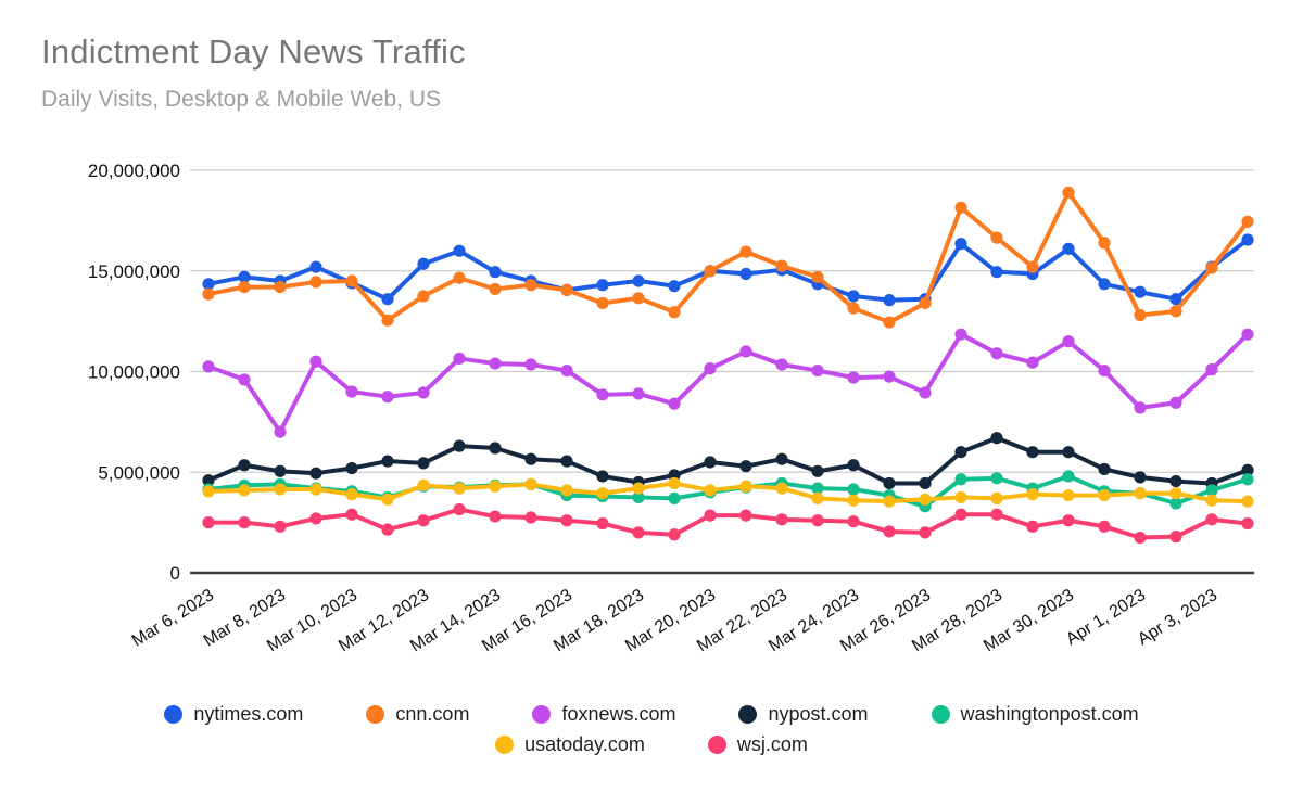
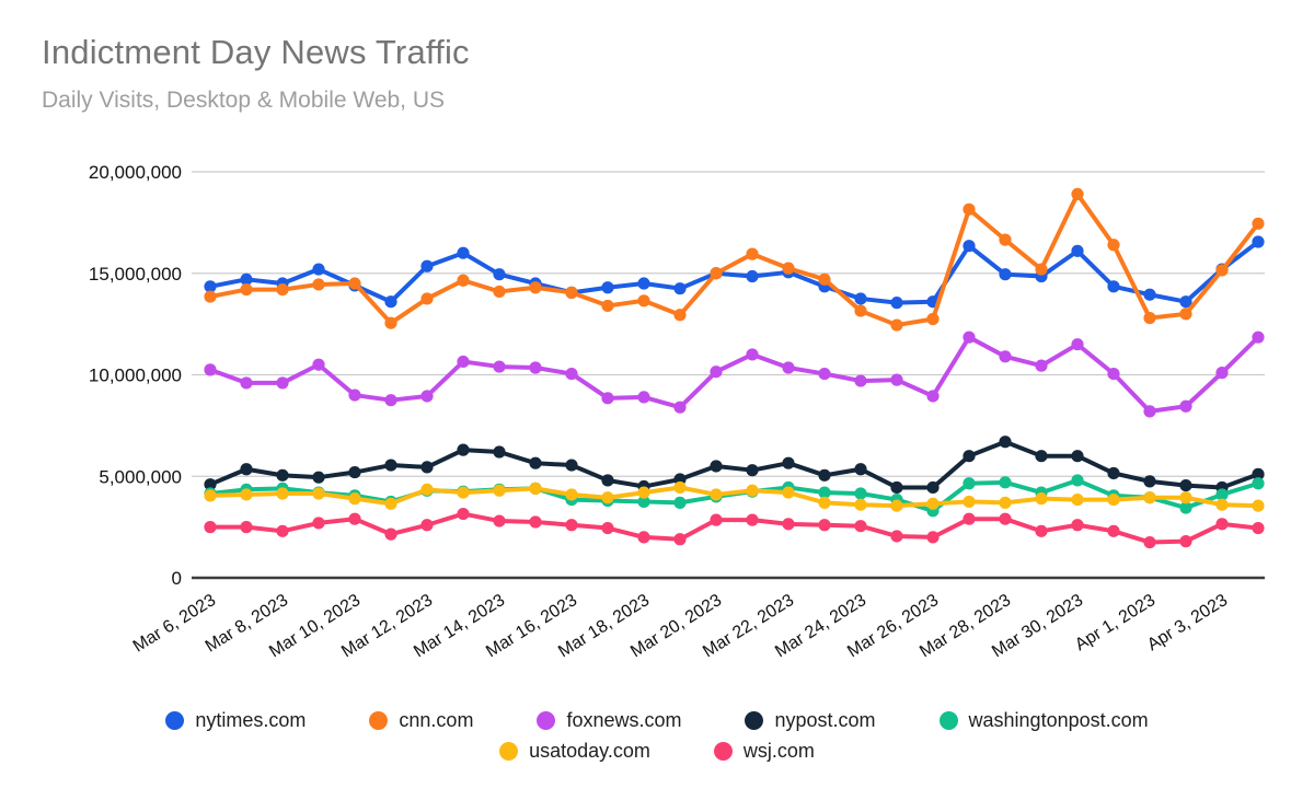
foxnews.com/Mar 8, 2023: 7000000 -> 9600000
cnn.com/Mar 26, 2023: 13400000 -> 12800000
